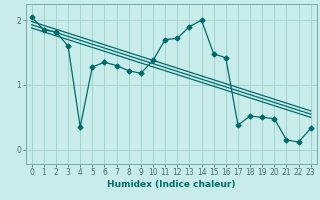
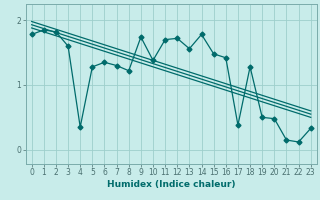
0: 2.05 -> 1.78
9: 1.18 -> 1.74
13: 1.90 -> 1.56
14: 2.00 -> 1.78
18: 0.52 -> 1.28
